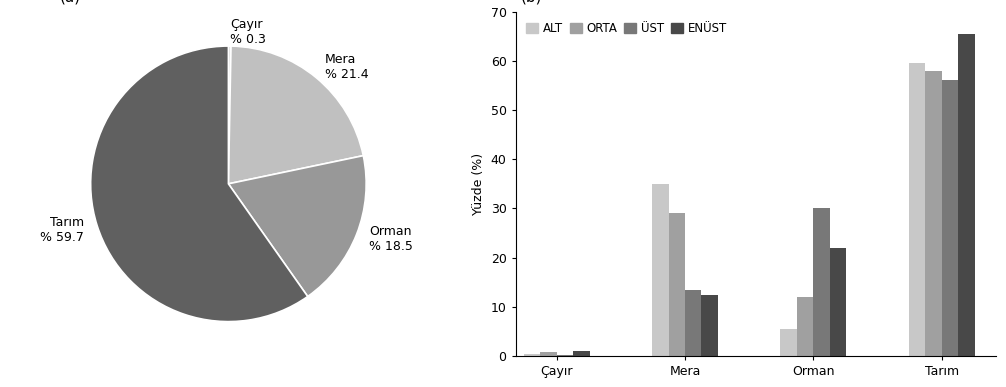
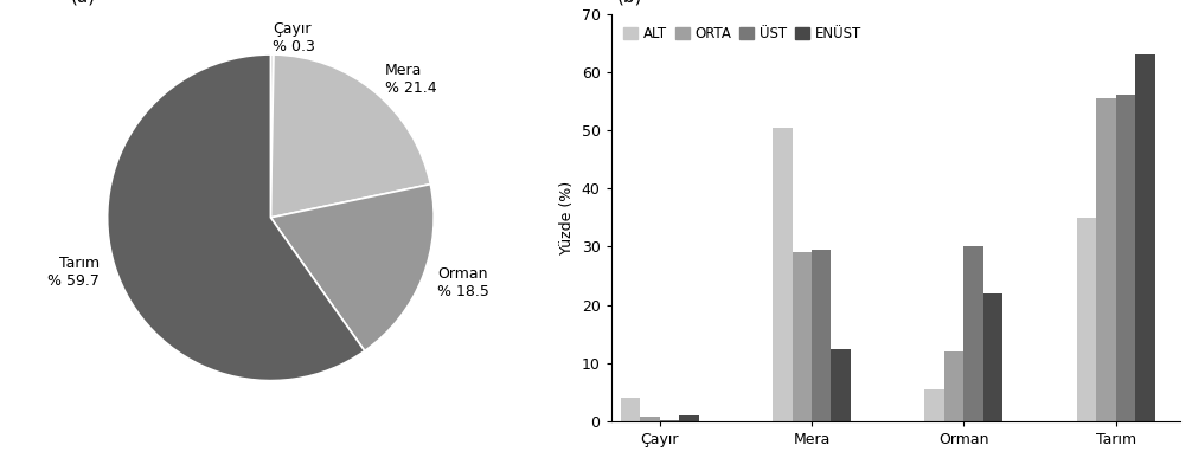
ALT/Çayır: 0.5 -> 4.0
ALT/Mera: 35.0 -> 50.5
ÜST/Mera: 13.5 -> 29.5
ALT/Tarım: 59.5 -> 35.0
ORTA/Tarım: 58.0 -> 55.5
ENÜST/Tarım: 65.5 -> 63.0
